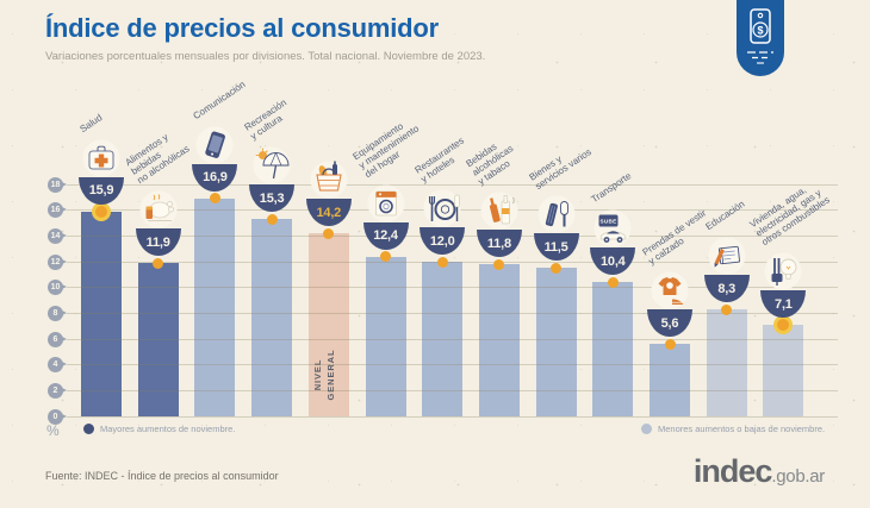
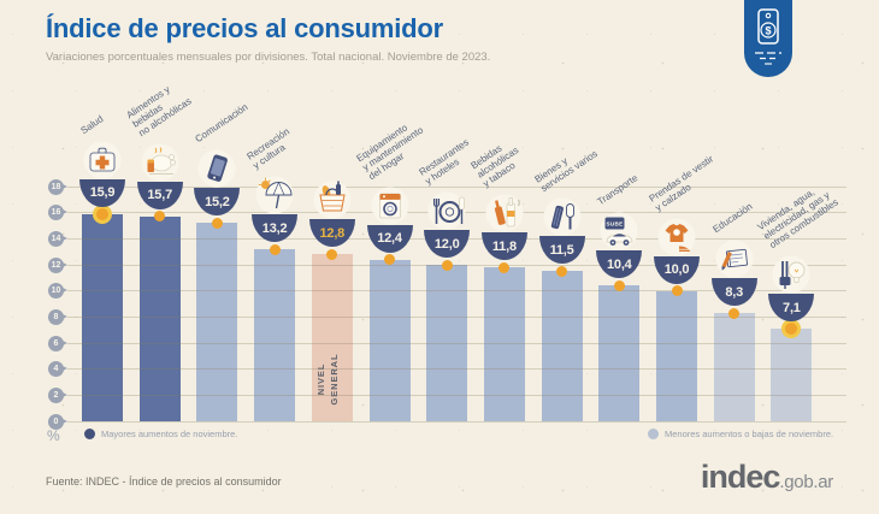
Alimentos y bebidas no alcohólicas: 11,9 -> 15,7
Comunicación: 16,9 -> 15,2
Recreación y cultura: 15,3 -> 13,2
NIVEL GENERAL: 14,2 -> 12,8
Prendas de vestir y calzado: 5,6 -> 10,0
